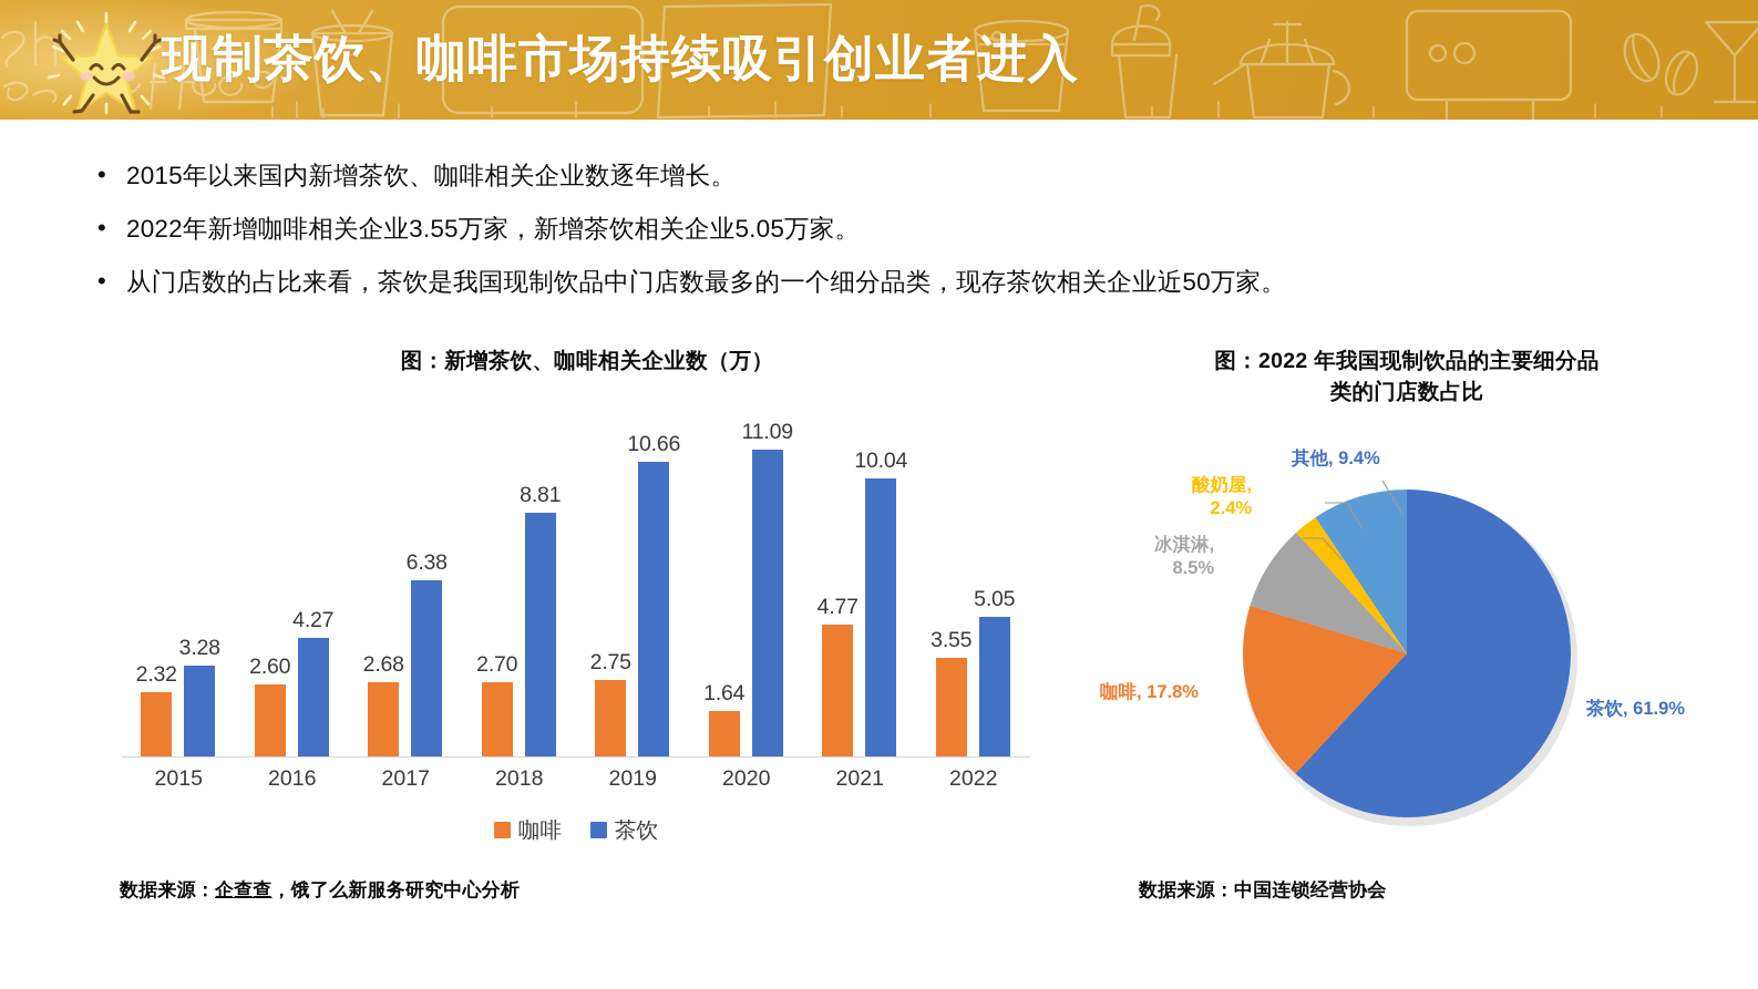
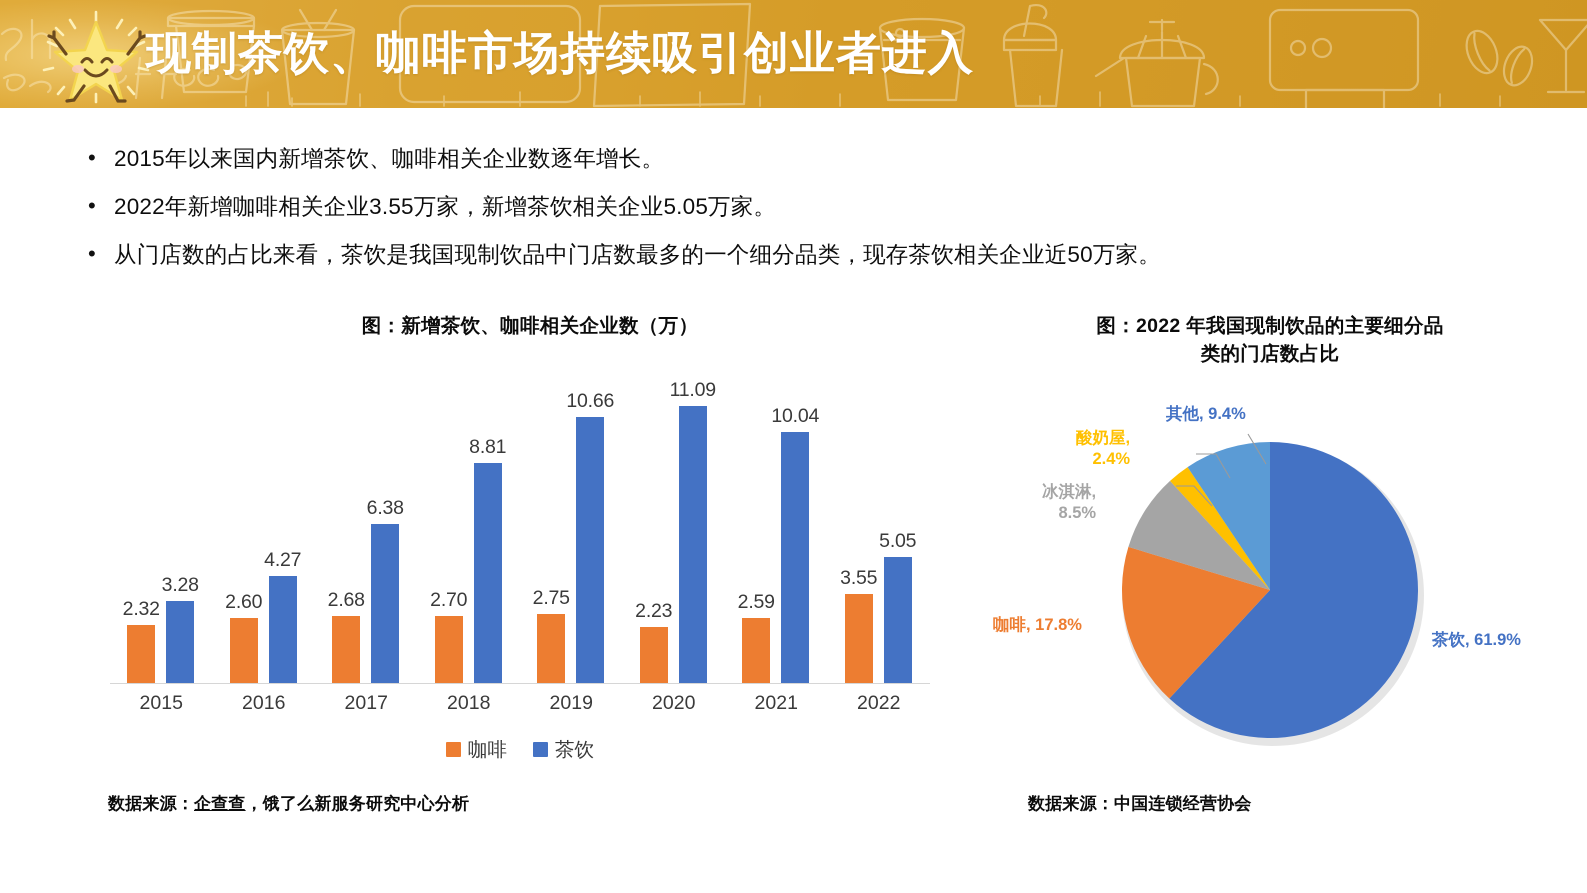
图：新增茶饮、咖啡相关企业数（万）/咖啡/2020: 1.64 -> 2.23
图：新增茶饮、咖啡相关企业数（万）/咖啡/2021: 4.77 -> 2.59
